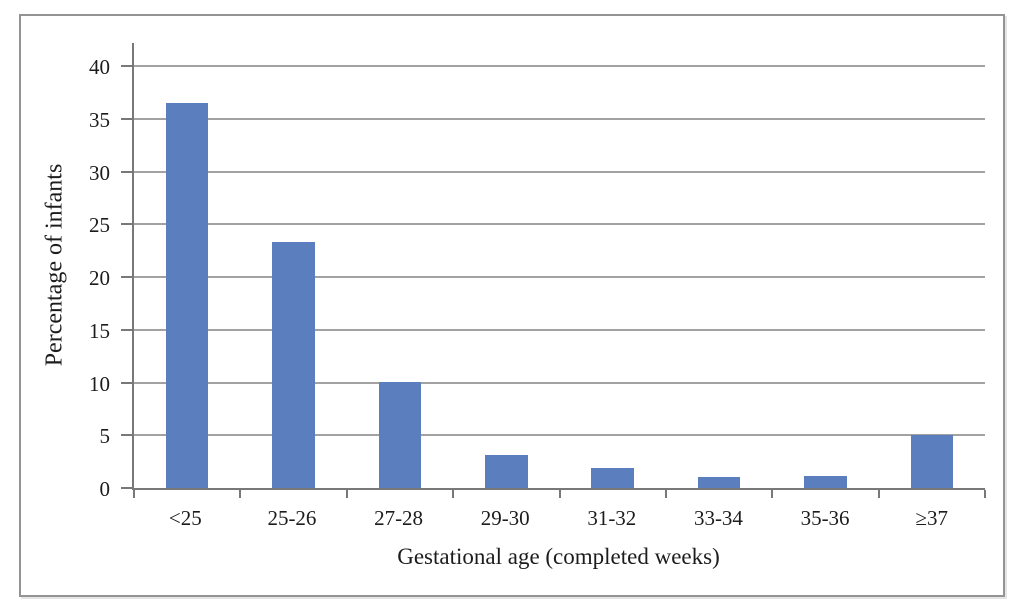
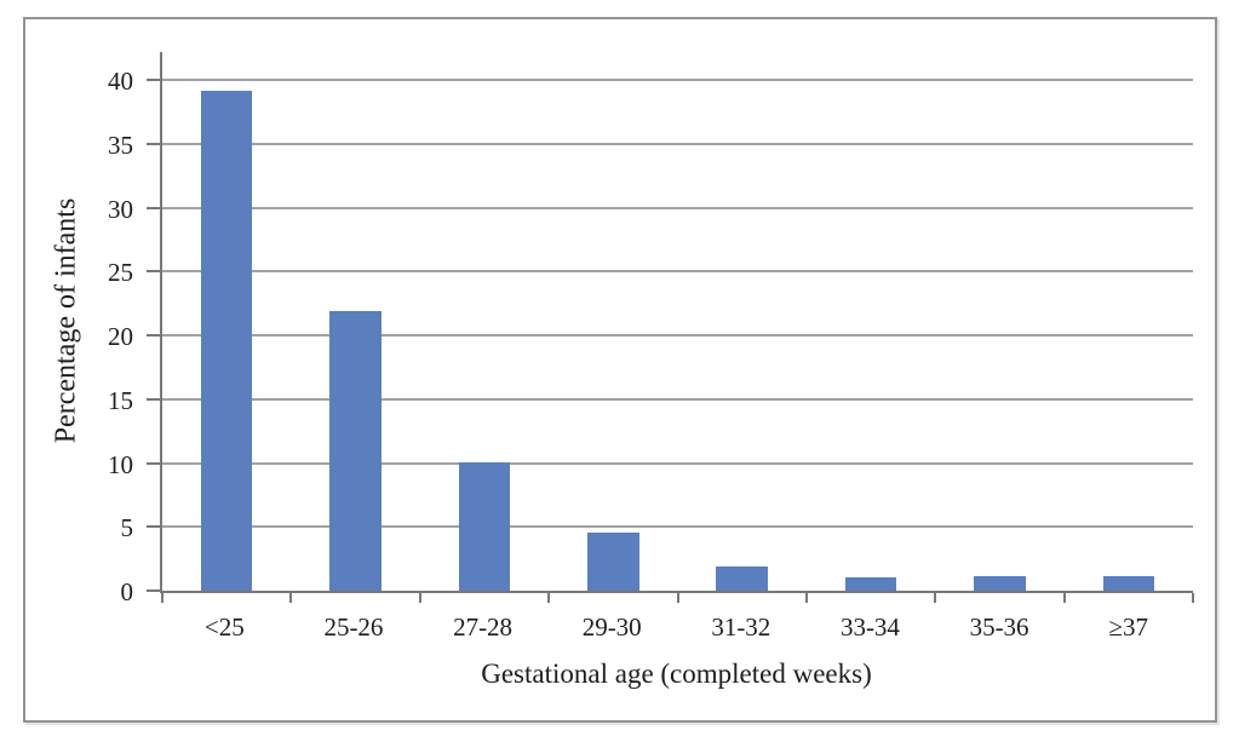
<25: 36.5 -> 39.2
25-26: 23.3 -> 21.9
29-30: 3.1 -> 4.6
≥37: 5.0 -> 1.1
